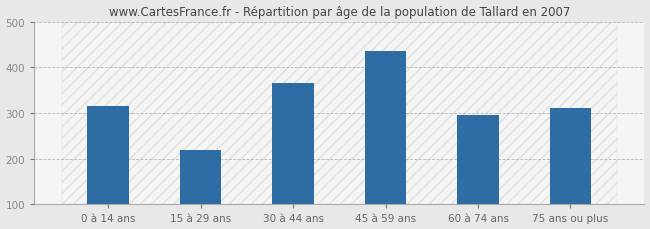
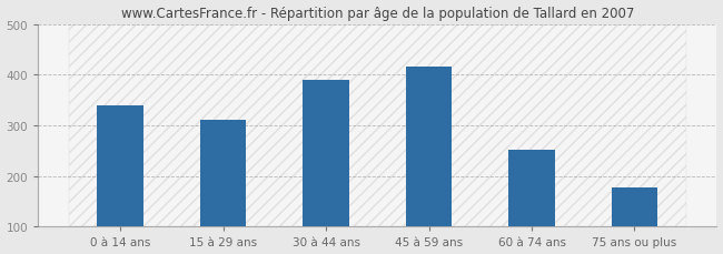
0 à 14 ans: 315 -> 340
15 à 29 ans: 220 -> 311
30 à 44 ans: 365 -> 390
45 à 59 ans: 435 -> 415
60 à 74 ans: 295 -> 251
75 ans ou plus: 310 -> 178
